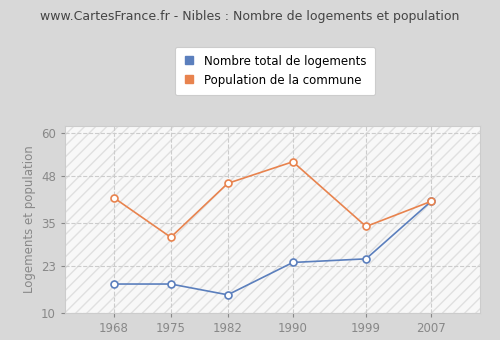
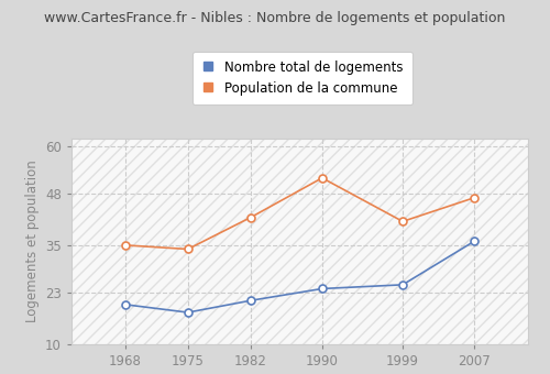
Nombre total de logements/1968: 18 -> 20
Population de la commune/1968: 42 -> 35
Population de la commune/1975: 31 -> 34
Nombre total de logements/1982: 15 -> 21
Population de la commune/1982: 46 -> 42
Population de la commune/1999: 34 -> 41
Nombre total de logements/2007: 41 -> 36
Population de la commune/2007: 41 -> 47
